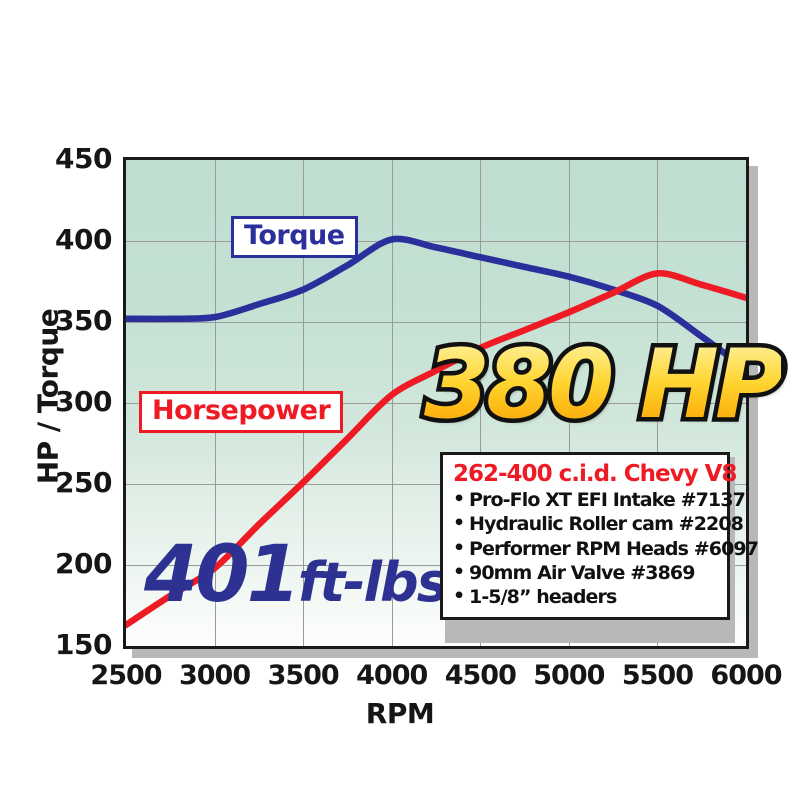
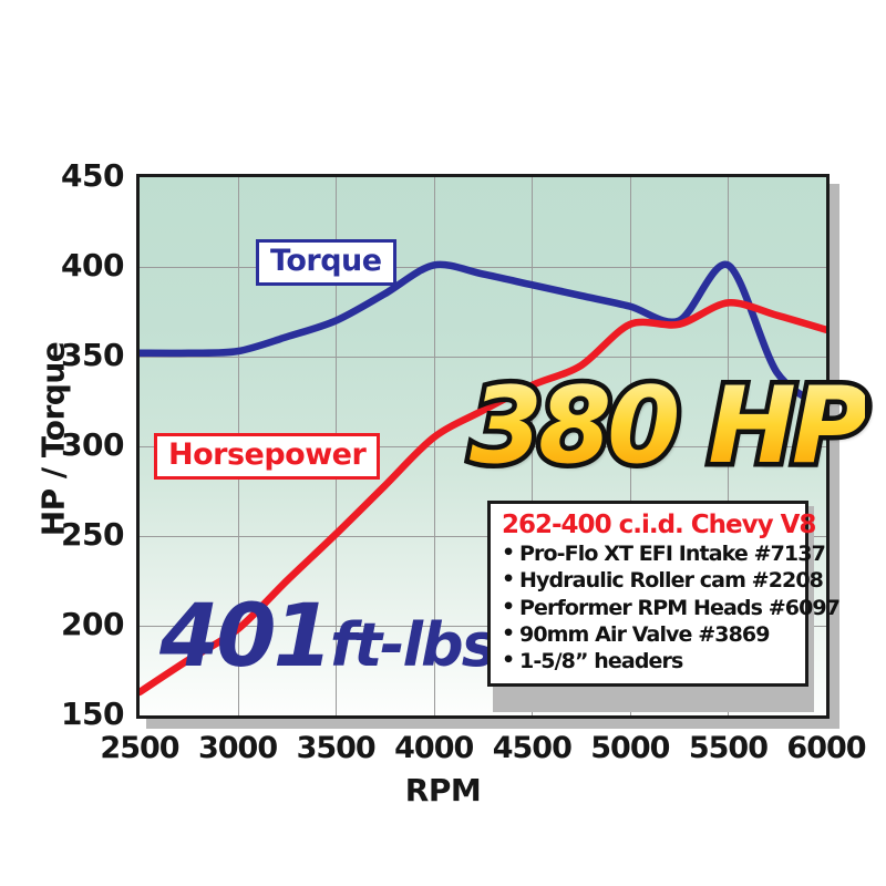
Horsepower/5000: 356 -> 368
Torque/5500: 360 -> 401
